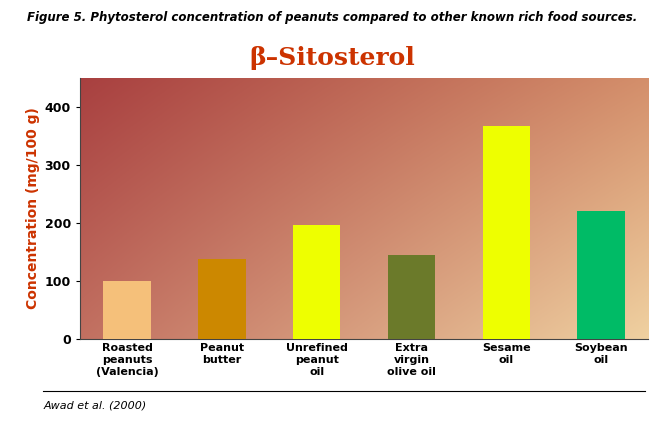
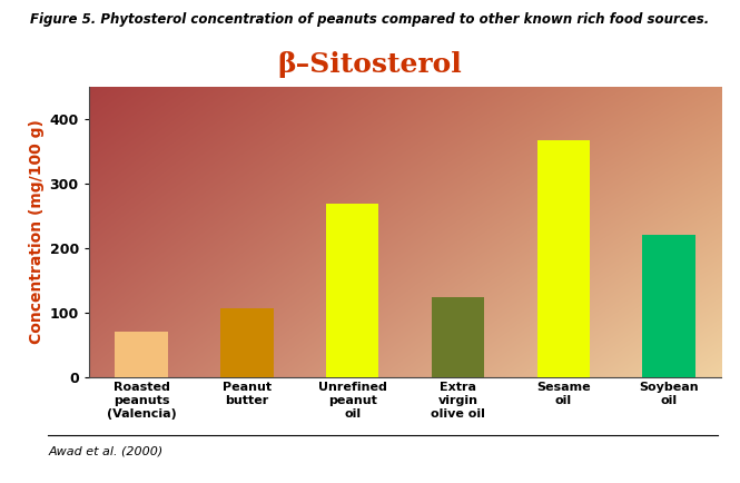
Roasted peanuts (Valencia): 99 -> 70
Peanut butter: 137 -> 106
Unrefined peanut oil: 197 -> 268
Extra virgin olive oil: 144 -> 124
